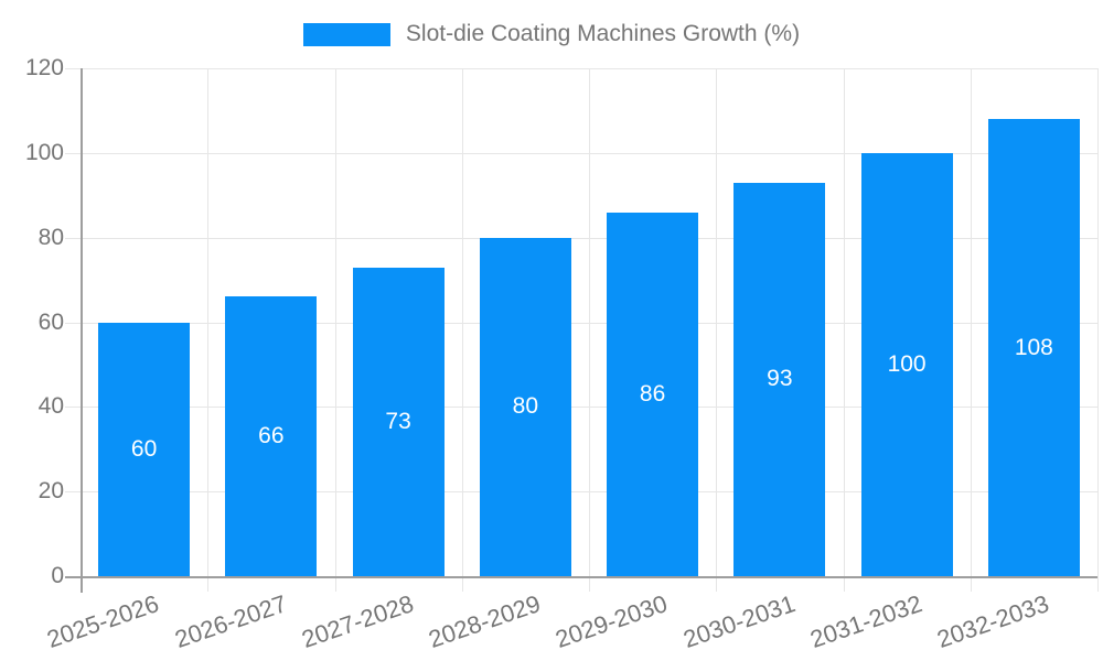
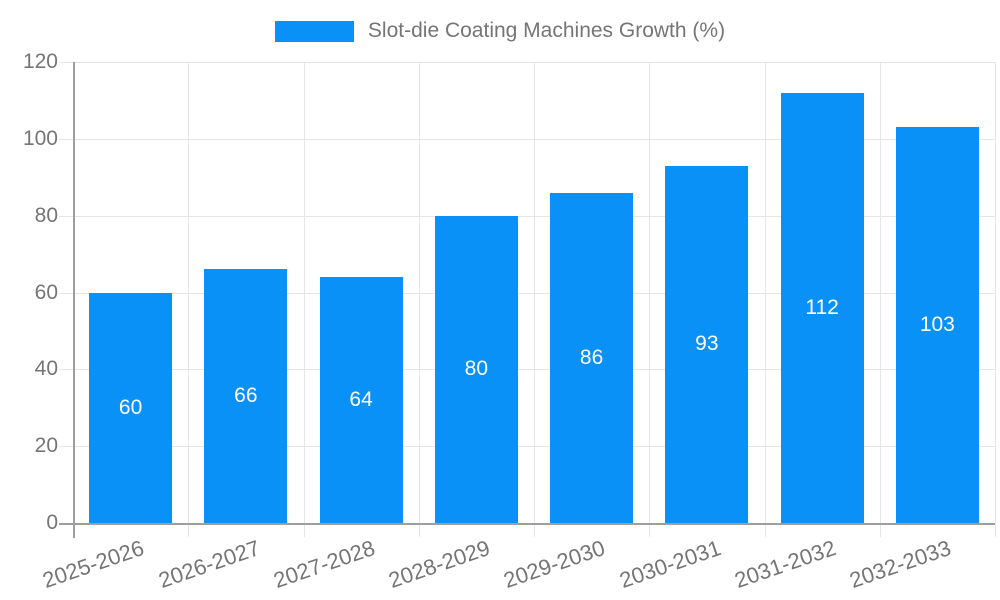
2027-2028: 73 -> 64
2031-2032: 100 -> 112
2032-2033: 108 -> 103
